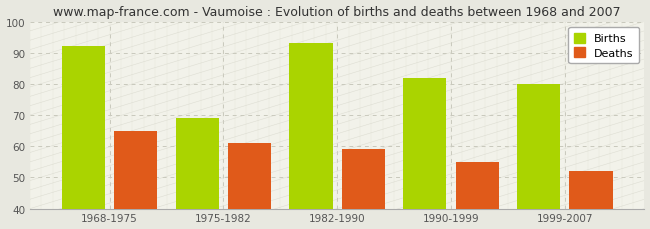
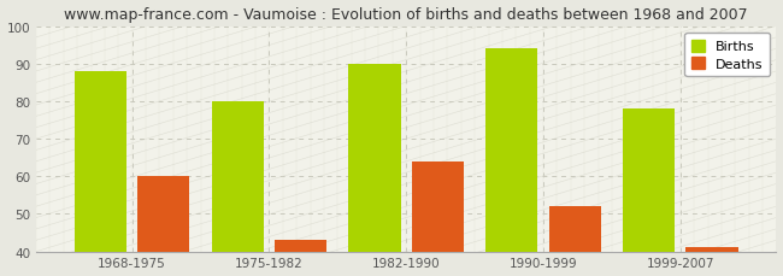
Births/1968-1975: 92 -> 88
Deaths/1968-1975: 65 -> 60
Births/1975-1982: 69 -> 80
Deaths/1975-1982: 61 -> 43
Births/1982-1990: 93 -> 90
Deaths/1982-1990: 59 -> 64
Births/1990-1999: 82 -> 94
Deaths/1990-1999: 55 -> 52
Births/1999-2007: 80 -> 78
Deaths/1999-2007: 52 -> 41
